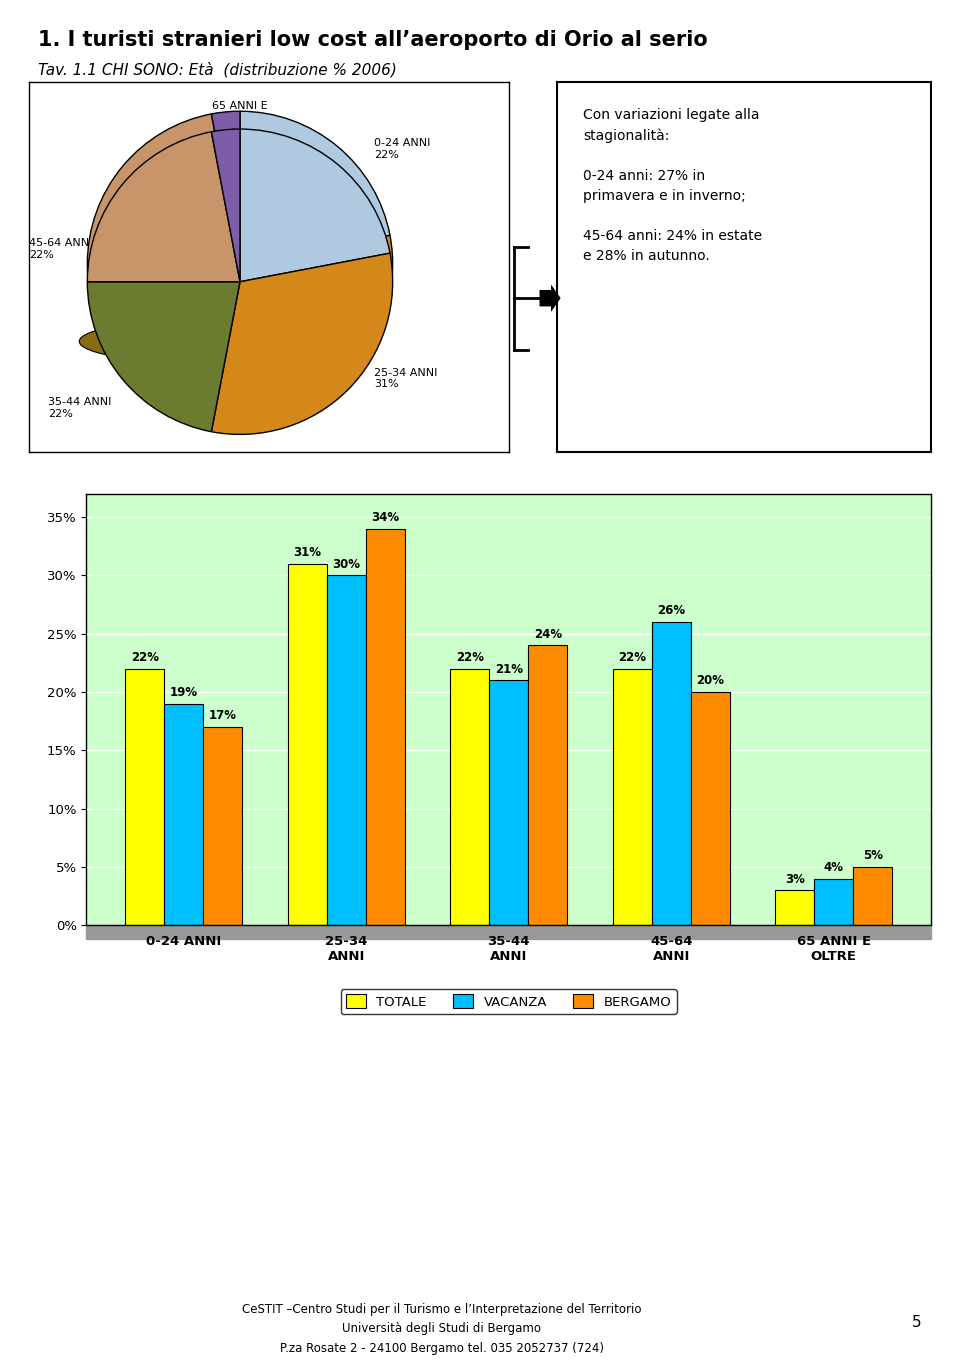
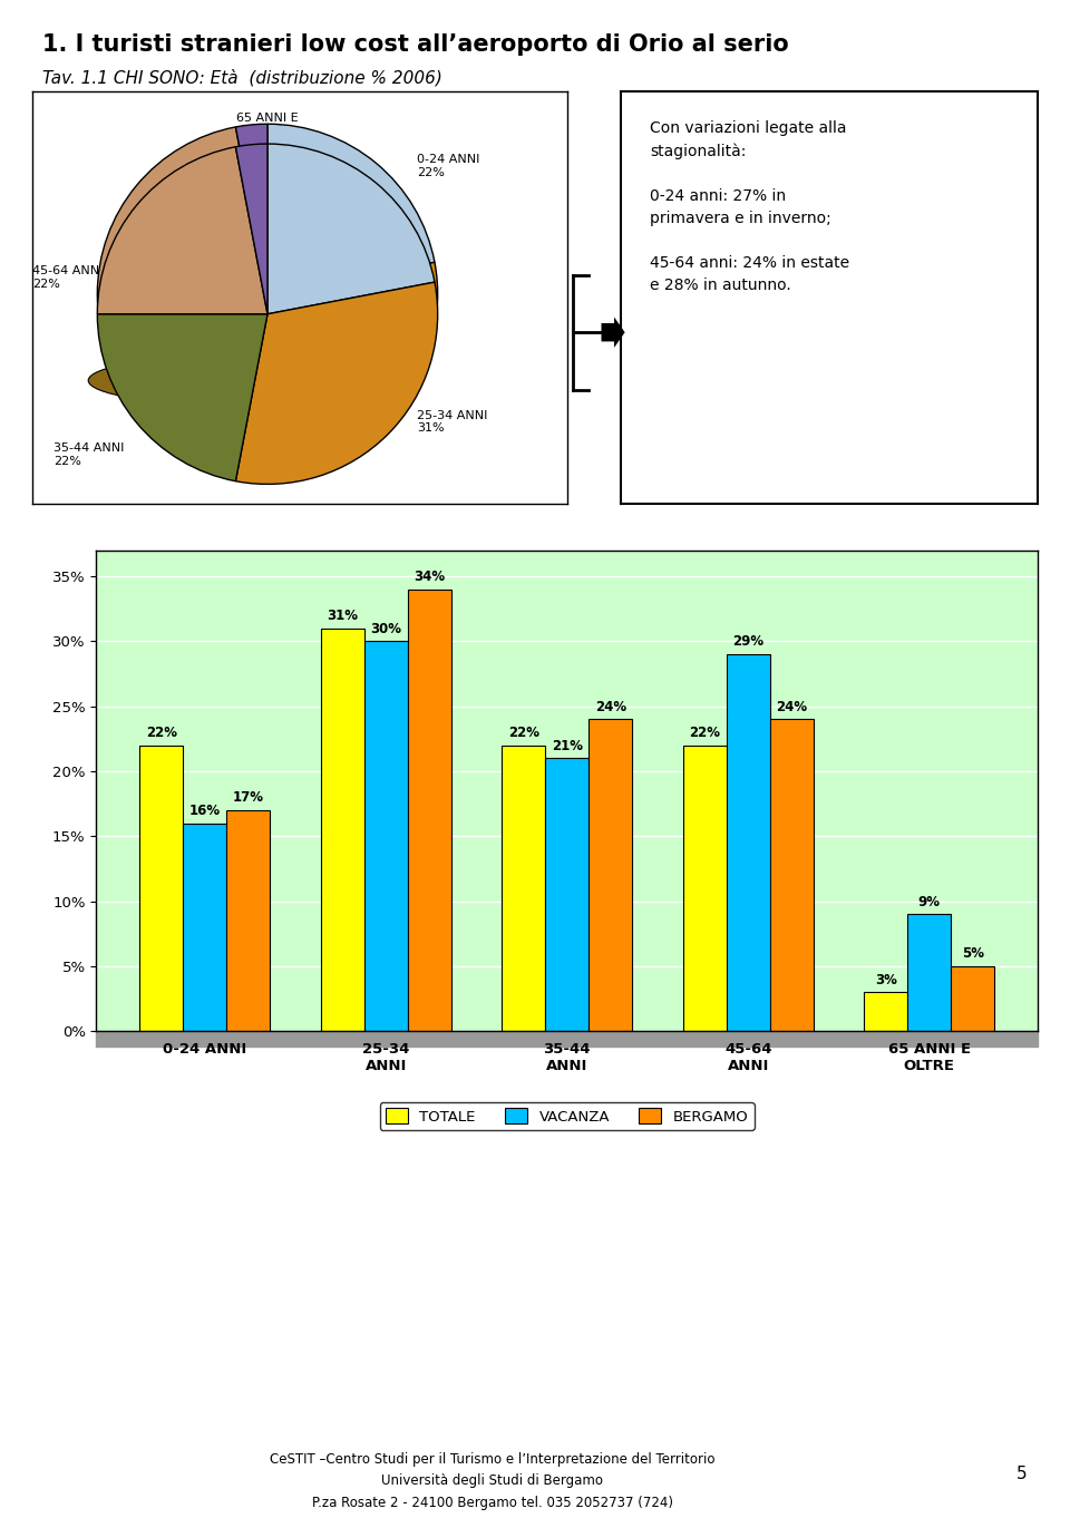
VACANZA/0-24 ANNI: 19% -> 16%
VACANZA/45-64 ANNI: 26% -> 29%
BERGAMO/45-64 ANNI: 20% -> 24%
VACANZA/65 ANNI E OLTRE: 4% -> 9%
